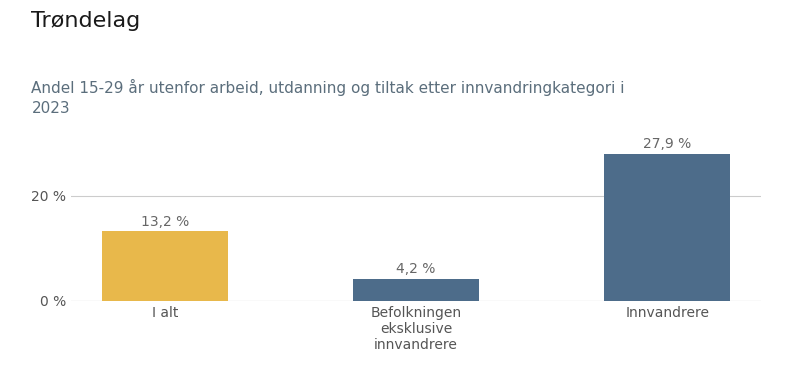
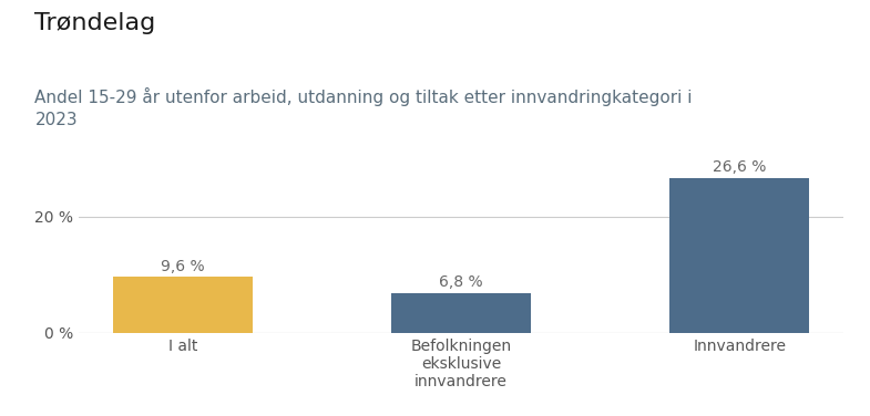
I alt: 13,2 -> 9,6
Befolkningen eksklusive innvandrere: 4,2 -> 6,8
Innvandrere: 27,9 -> 26,6
